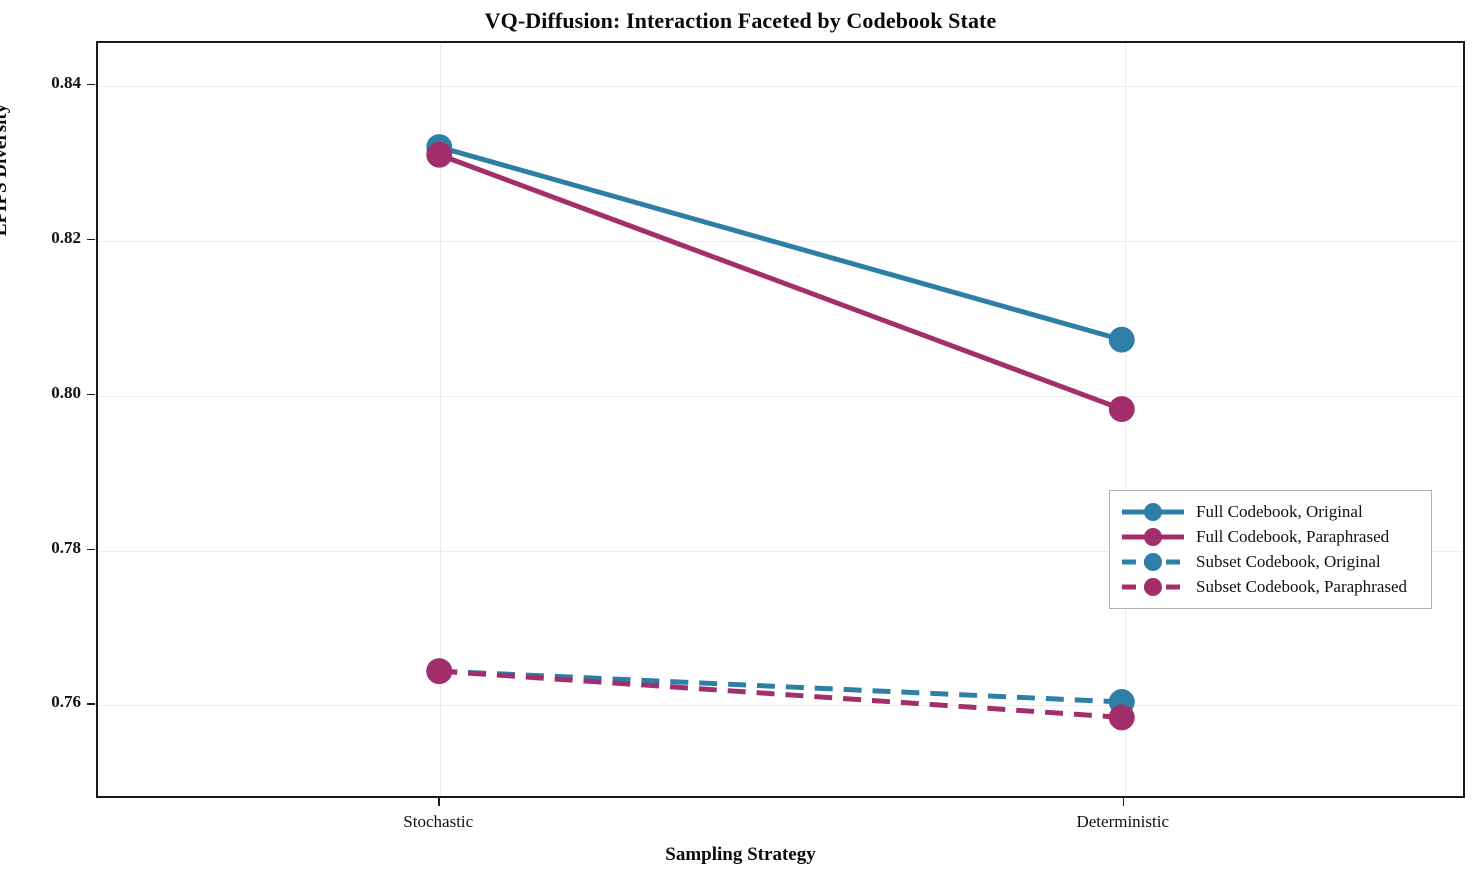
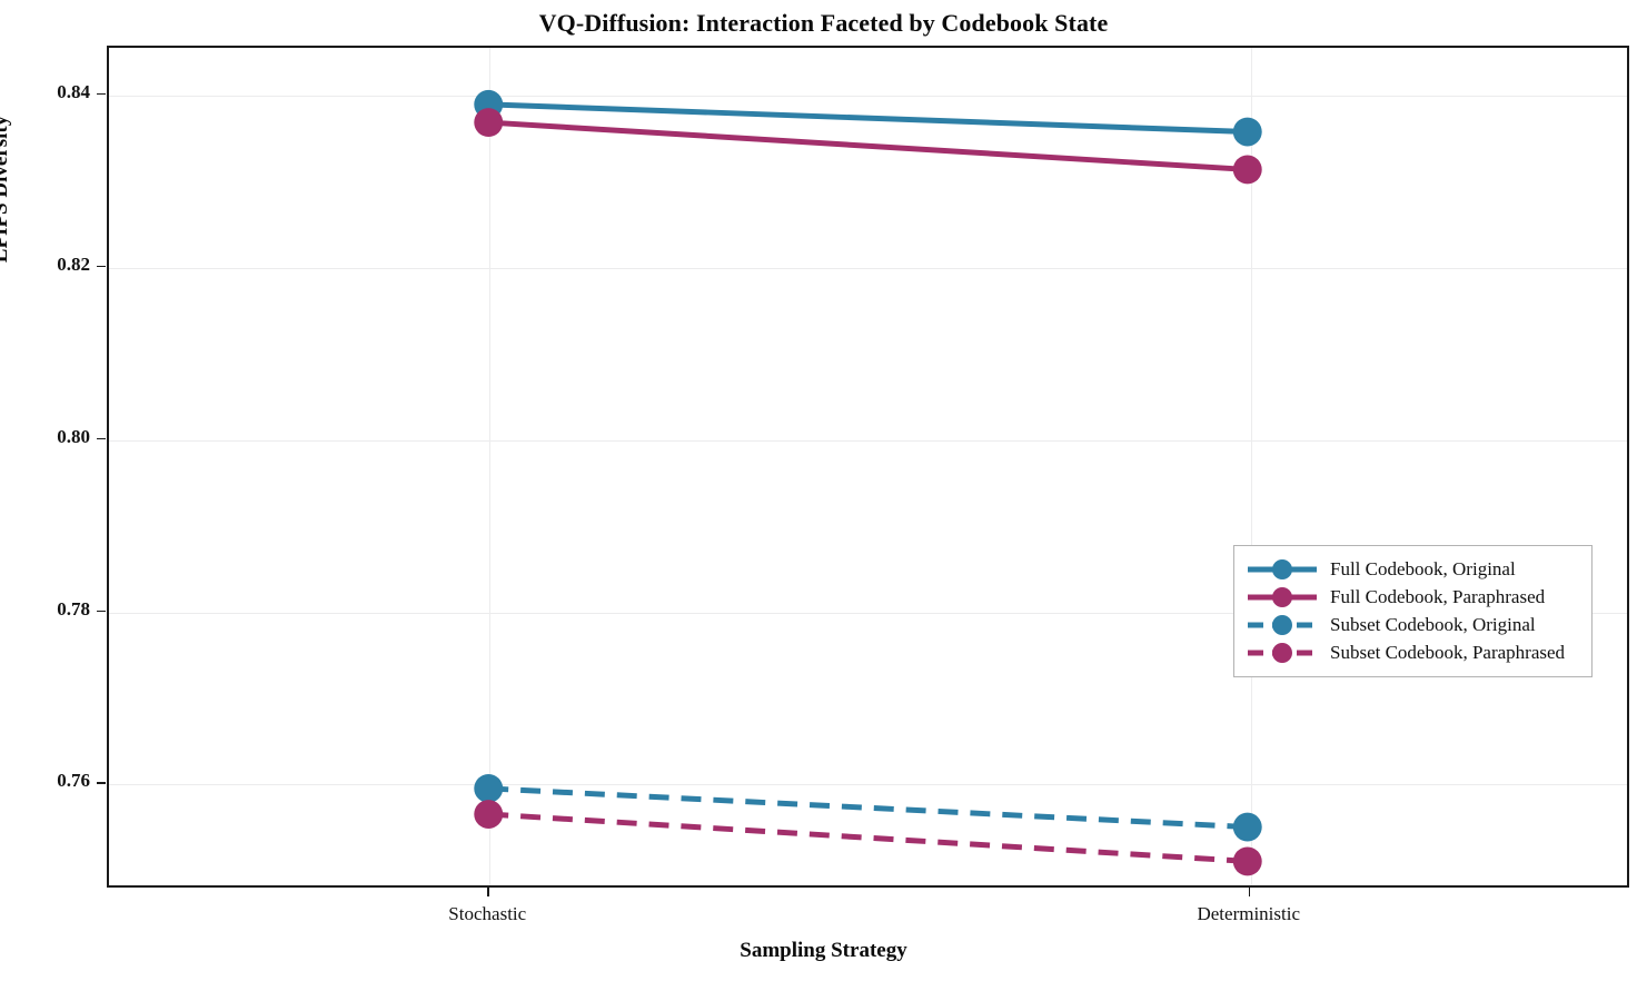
Full Codebook, Original/Stochastic: 0.832 -> 0.839
Full Codebook, Paraphrased/Stochastic: 0.831 -> 0.837
Subset Codebook, Original/Stochastic: 0.764 -> 0.759
Subset Codebook, Paraphrased/Stochastic: 0.764 -> 0.756
Full Codebook, Original/Deterministic: 0.807 -> 0.836
Full Codebook, Paraphrased/Deterministic: 0.798 -> 0.831
Subset Codebook, Original/Deterministic: 0.760 -> 0.755
Subset Codebook, Paraphrased/Deterministic: 0.758 -> 0.751
